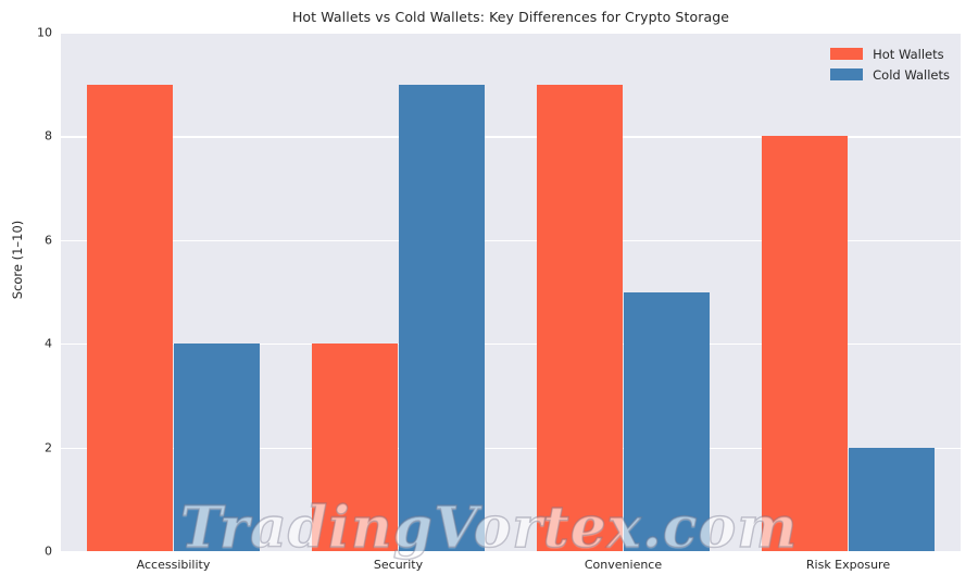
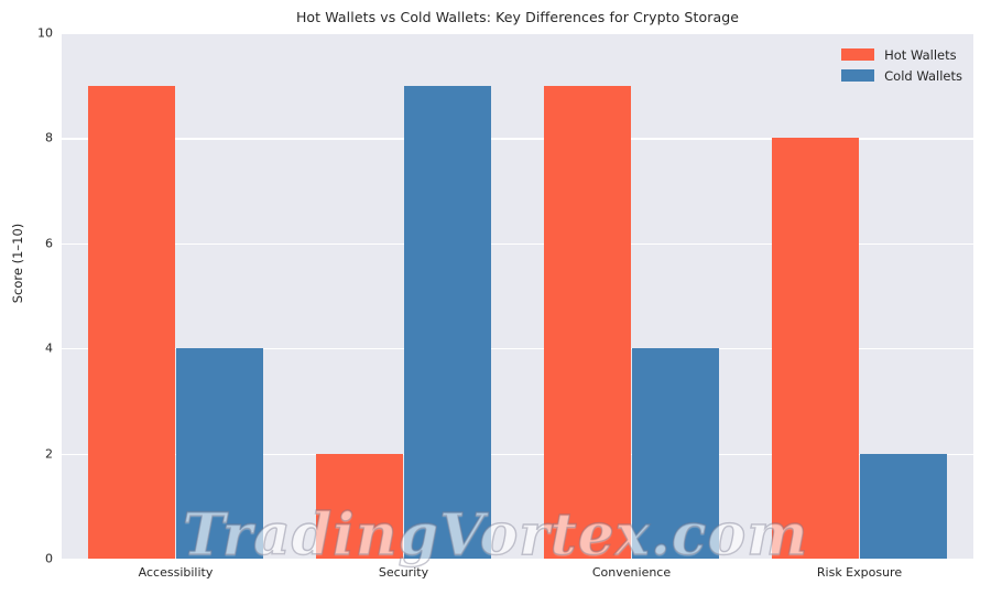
Hot Wallets/Security: 4 -> 2
Cold Wallets/Convenience: 5 -> 4
